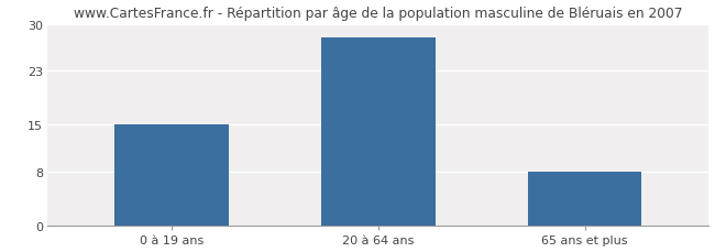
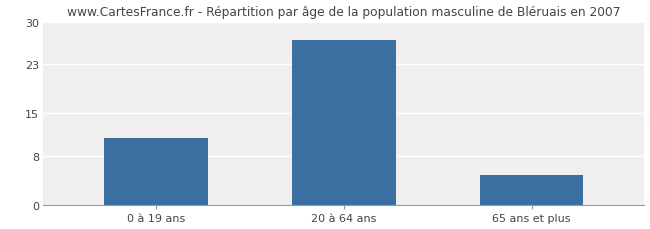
0 à 19 ans: 15 -> 11
20 à 64 ans: 28 -> 27
65 ans et plus: 8 -> 5
